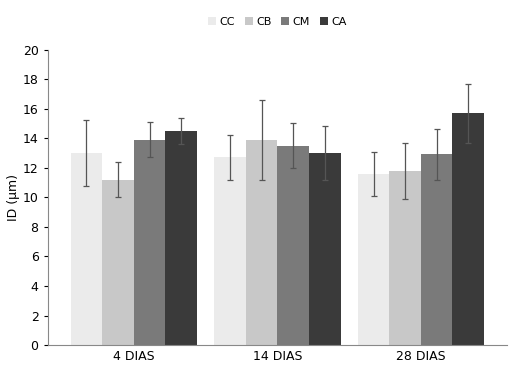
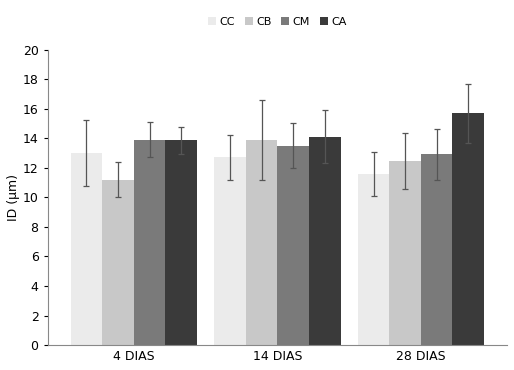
CA/4 DIAS: 14.5 -> 13.8
CA/14 DIAS: 13.0 -> 14.1
CB/28 DIAS: 11.8 -> 12.4
